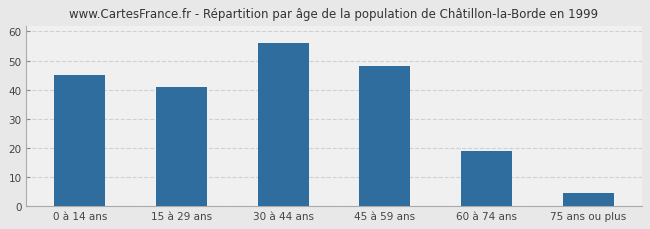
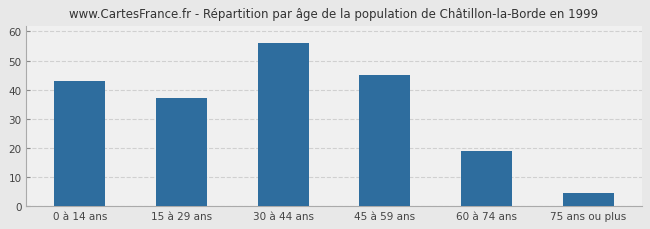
0 à 14 ans: 45.0 -> 43.0
15 à 29 ans: 41.0 -> 37.0
45 à 59 ans: 48.0 -> 45.0
